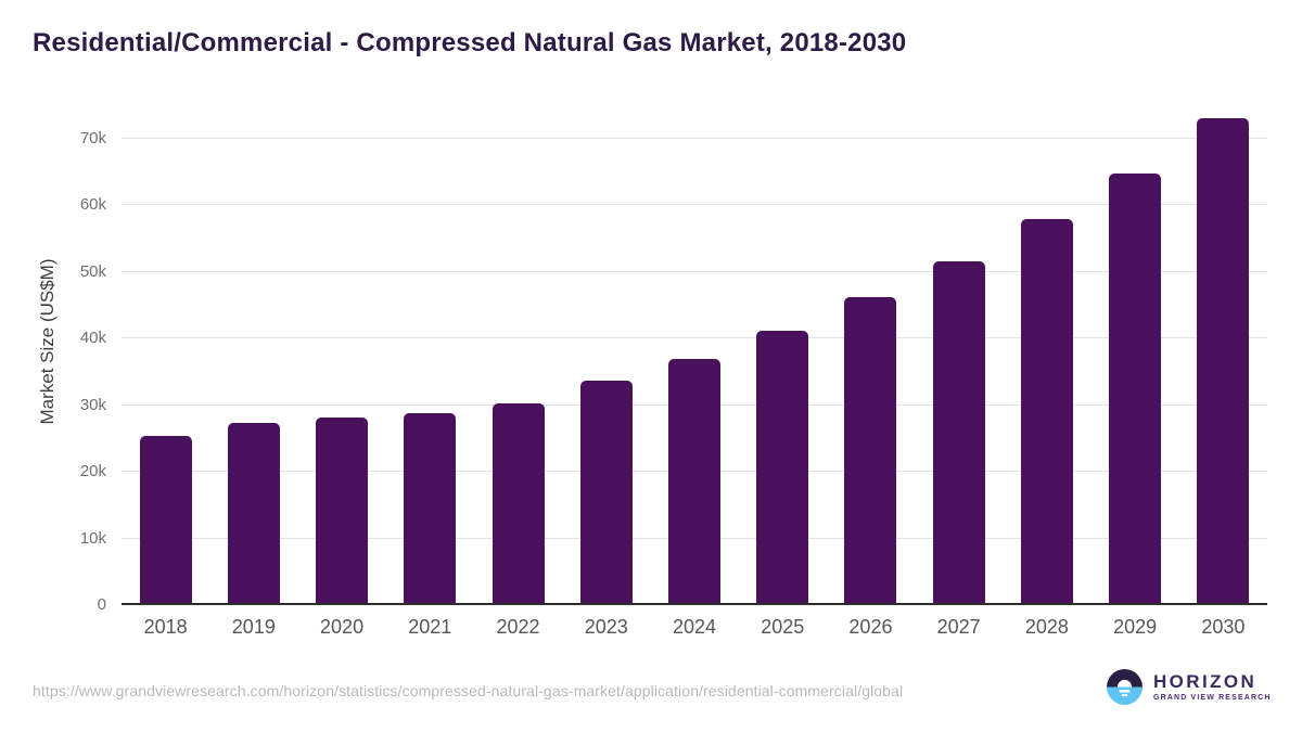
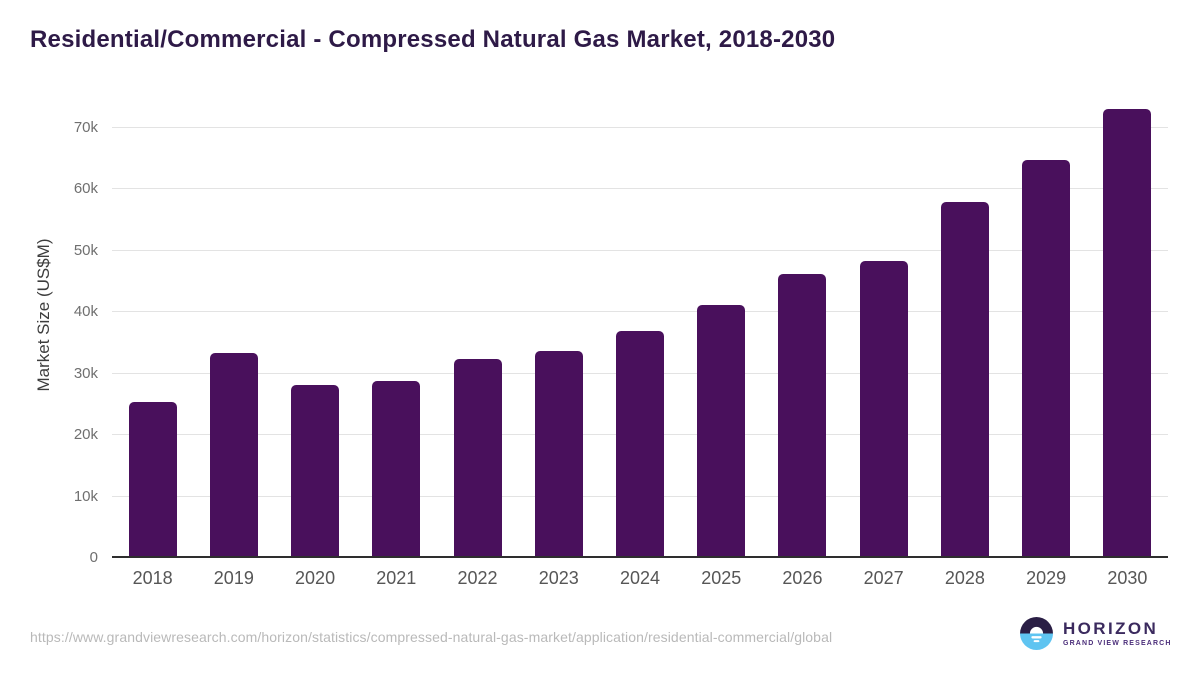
2019: 27k -> 33k
2022: 30k -> 32k
2027: 51k -> 48k
